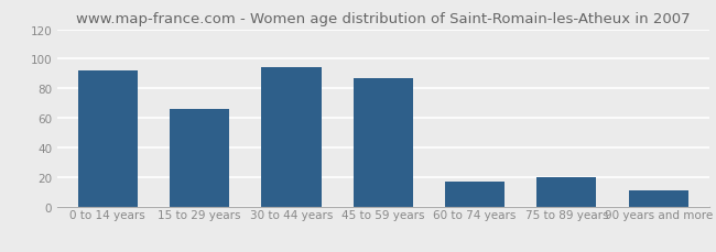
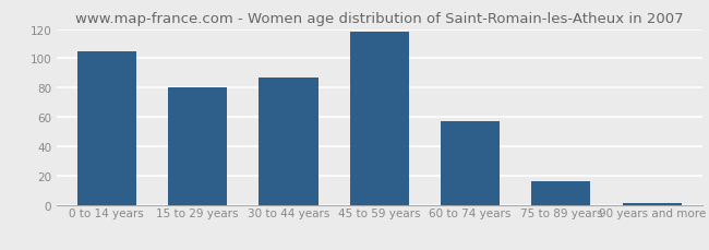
0 to 14 years: 92 -> 105
15 to 29 years: 66 -> 80
30 to 44 years: 94 -> 87
45 to 59 years: 87 -> 118
60 to 74 years: 17 -> 57
75 to 89 years: 20 -> 16
90 years and more: 11 -> 1
